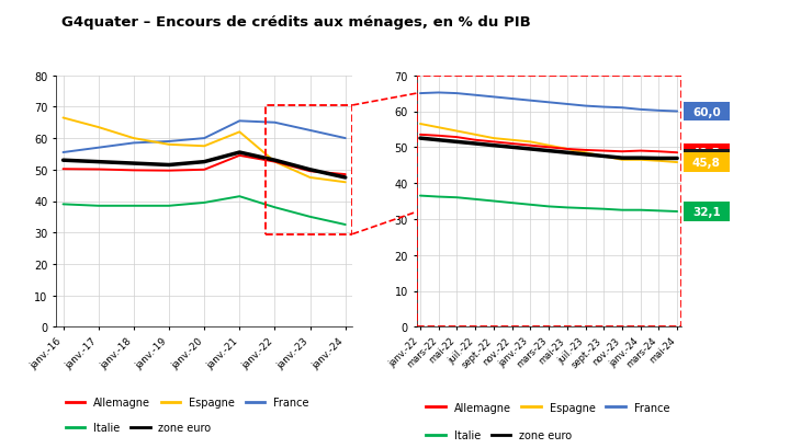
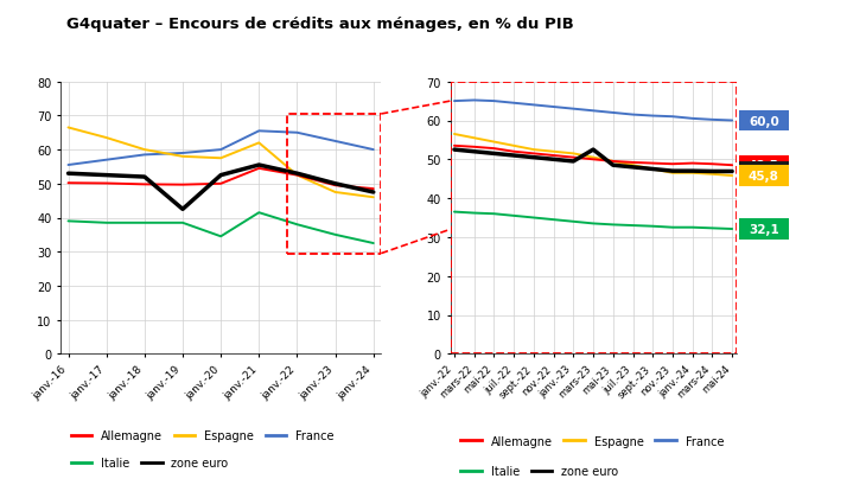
zone euro/janv.-19: 51.5 -> 42.5
Italie/janv.-20: 39.5 -> 34.5
zone euro/mars-23: 49.0 -> 52.5
